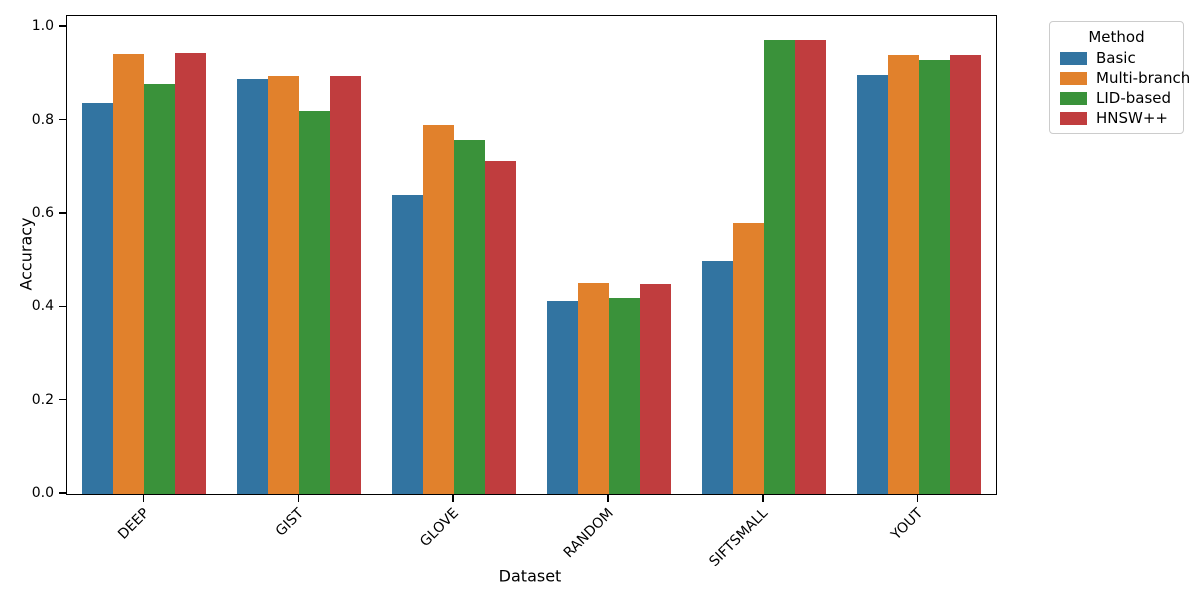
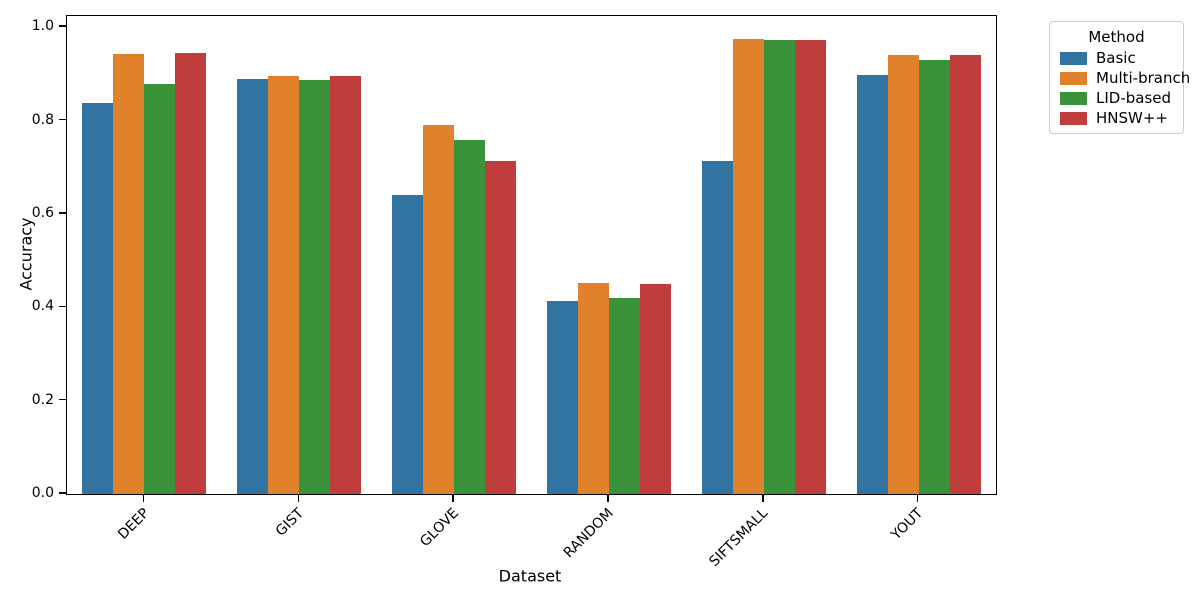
LID-based/GIST: 0.82 -> 0.89
Basic/SIFTSMALL: 0.50 -> 0.71
Multi-branch/SIFTSMALL: 0.58 -> 0.97
